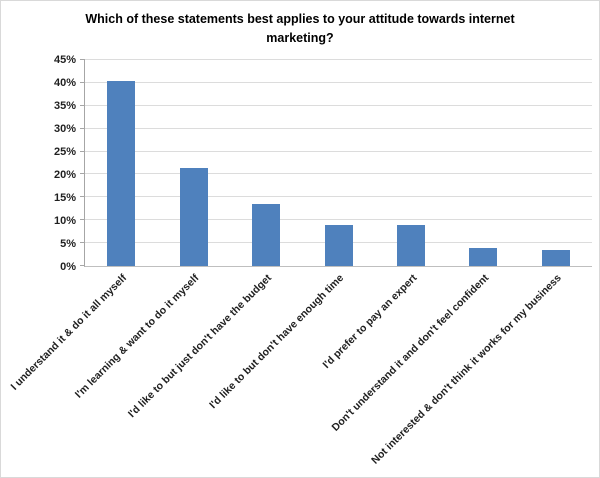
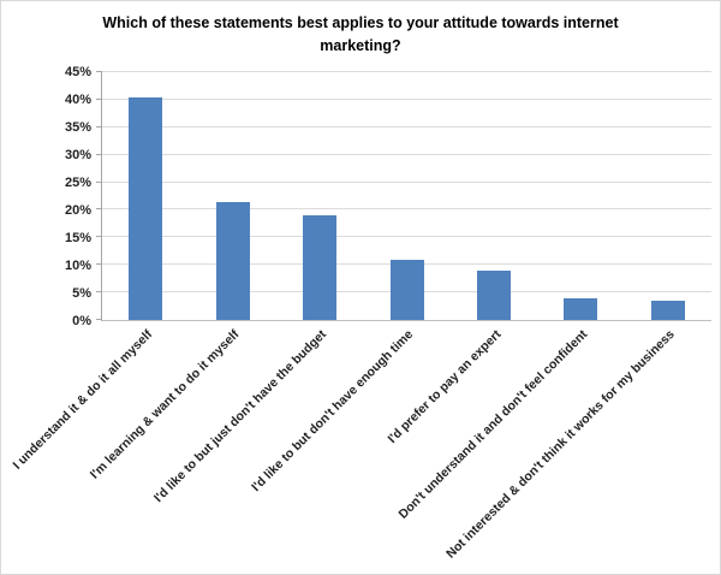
I'd like to but just don't have the budget: 14% -> 19%
I'd like to but don't have enough time: 9% -> 11%
